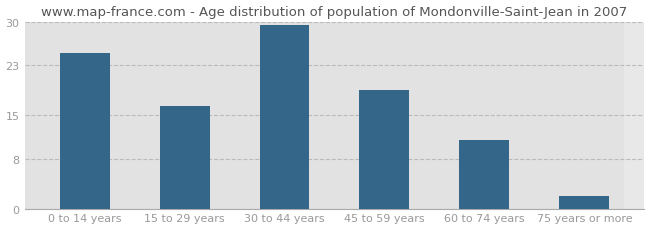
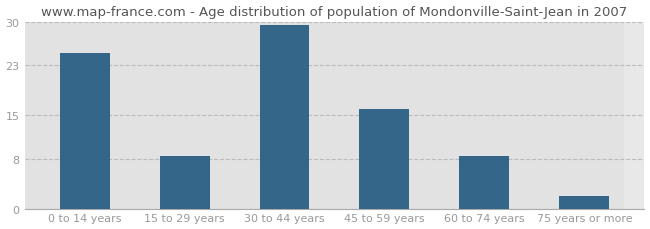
15 to 29 years: 16.4 -> 8.5
45 to 59 years: 19.0 -> 16.0
60 to 74 years: 11.0 -> 8.5
